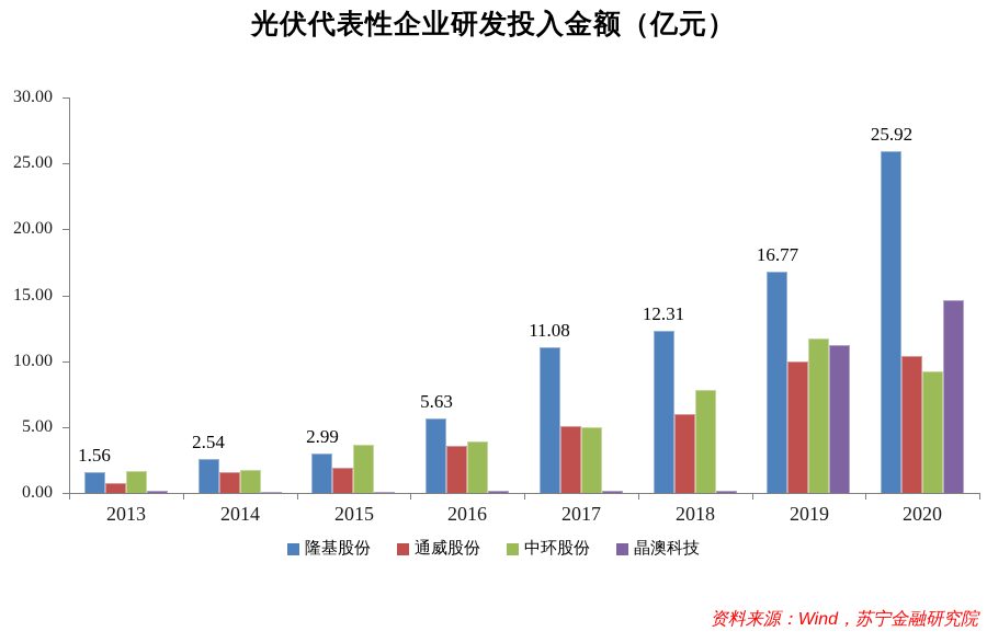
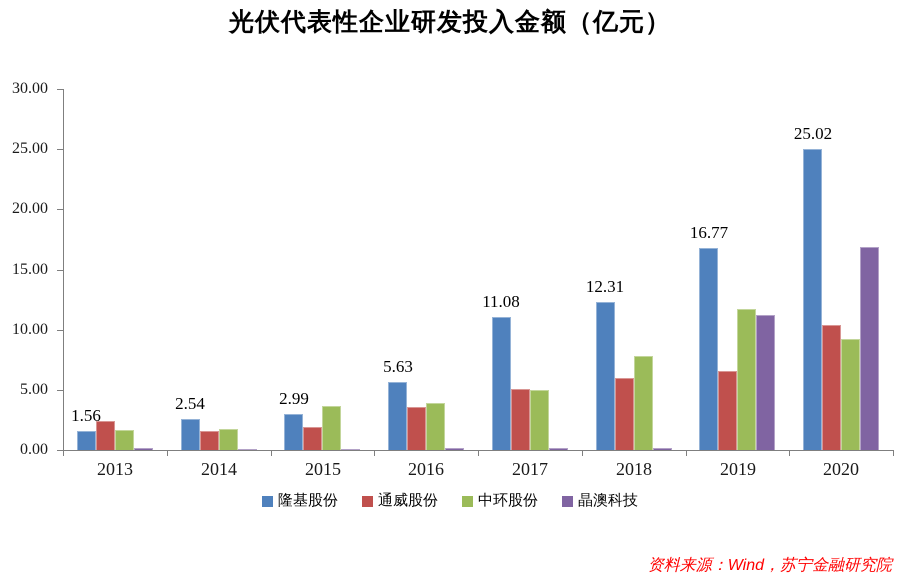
通威股份/2013: 0.8 -> 2.4
通威股份/2019: 10.0 -> 6.6
隆基股份/2020: 25.92 -> 25.02
晶澳科技/2020: 14.6 -> 16.9
